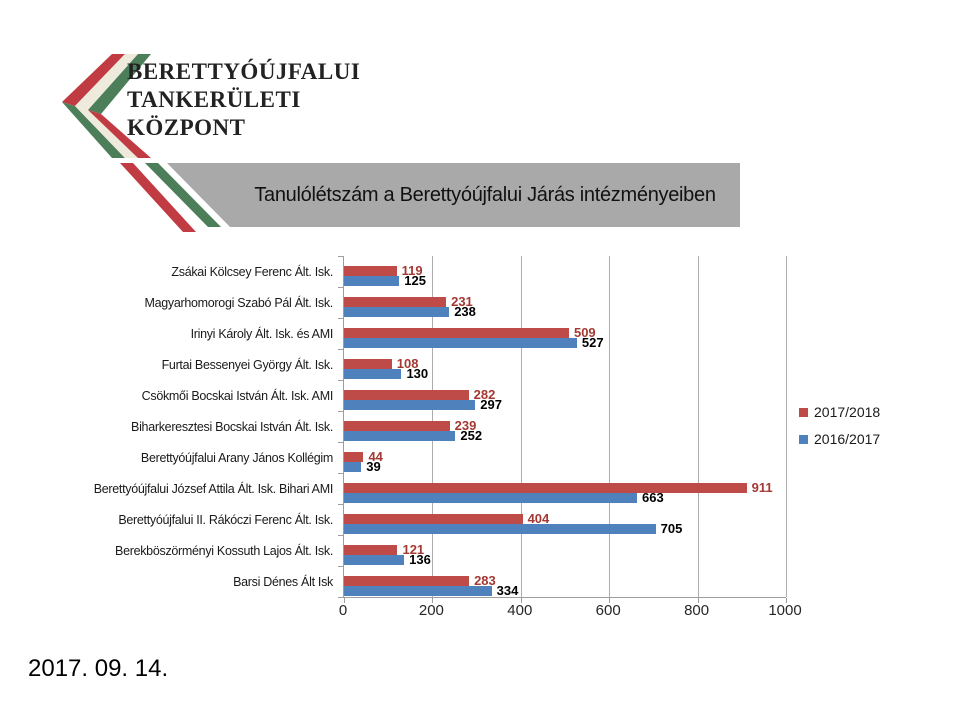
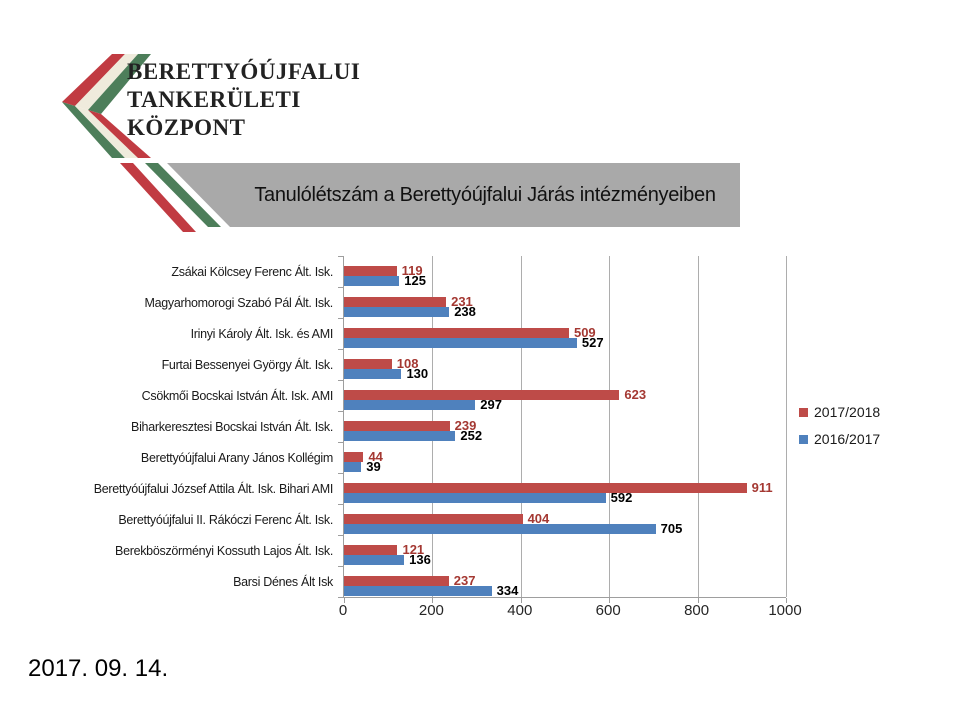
2017/2018/Csökmői Bocskai István Ált. Isk. AMI: 282 -> 623
2016/2017/Berettyóújfalui József Attila Ált. Isk. Bihari AMI: 663 -> 592
2017/2018/Barsi Dénes Ált Isk: 283 -> 237
